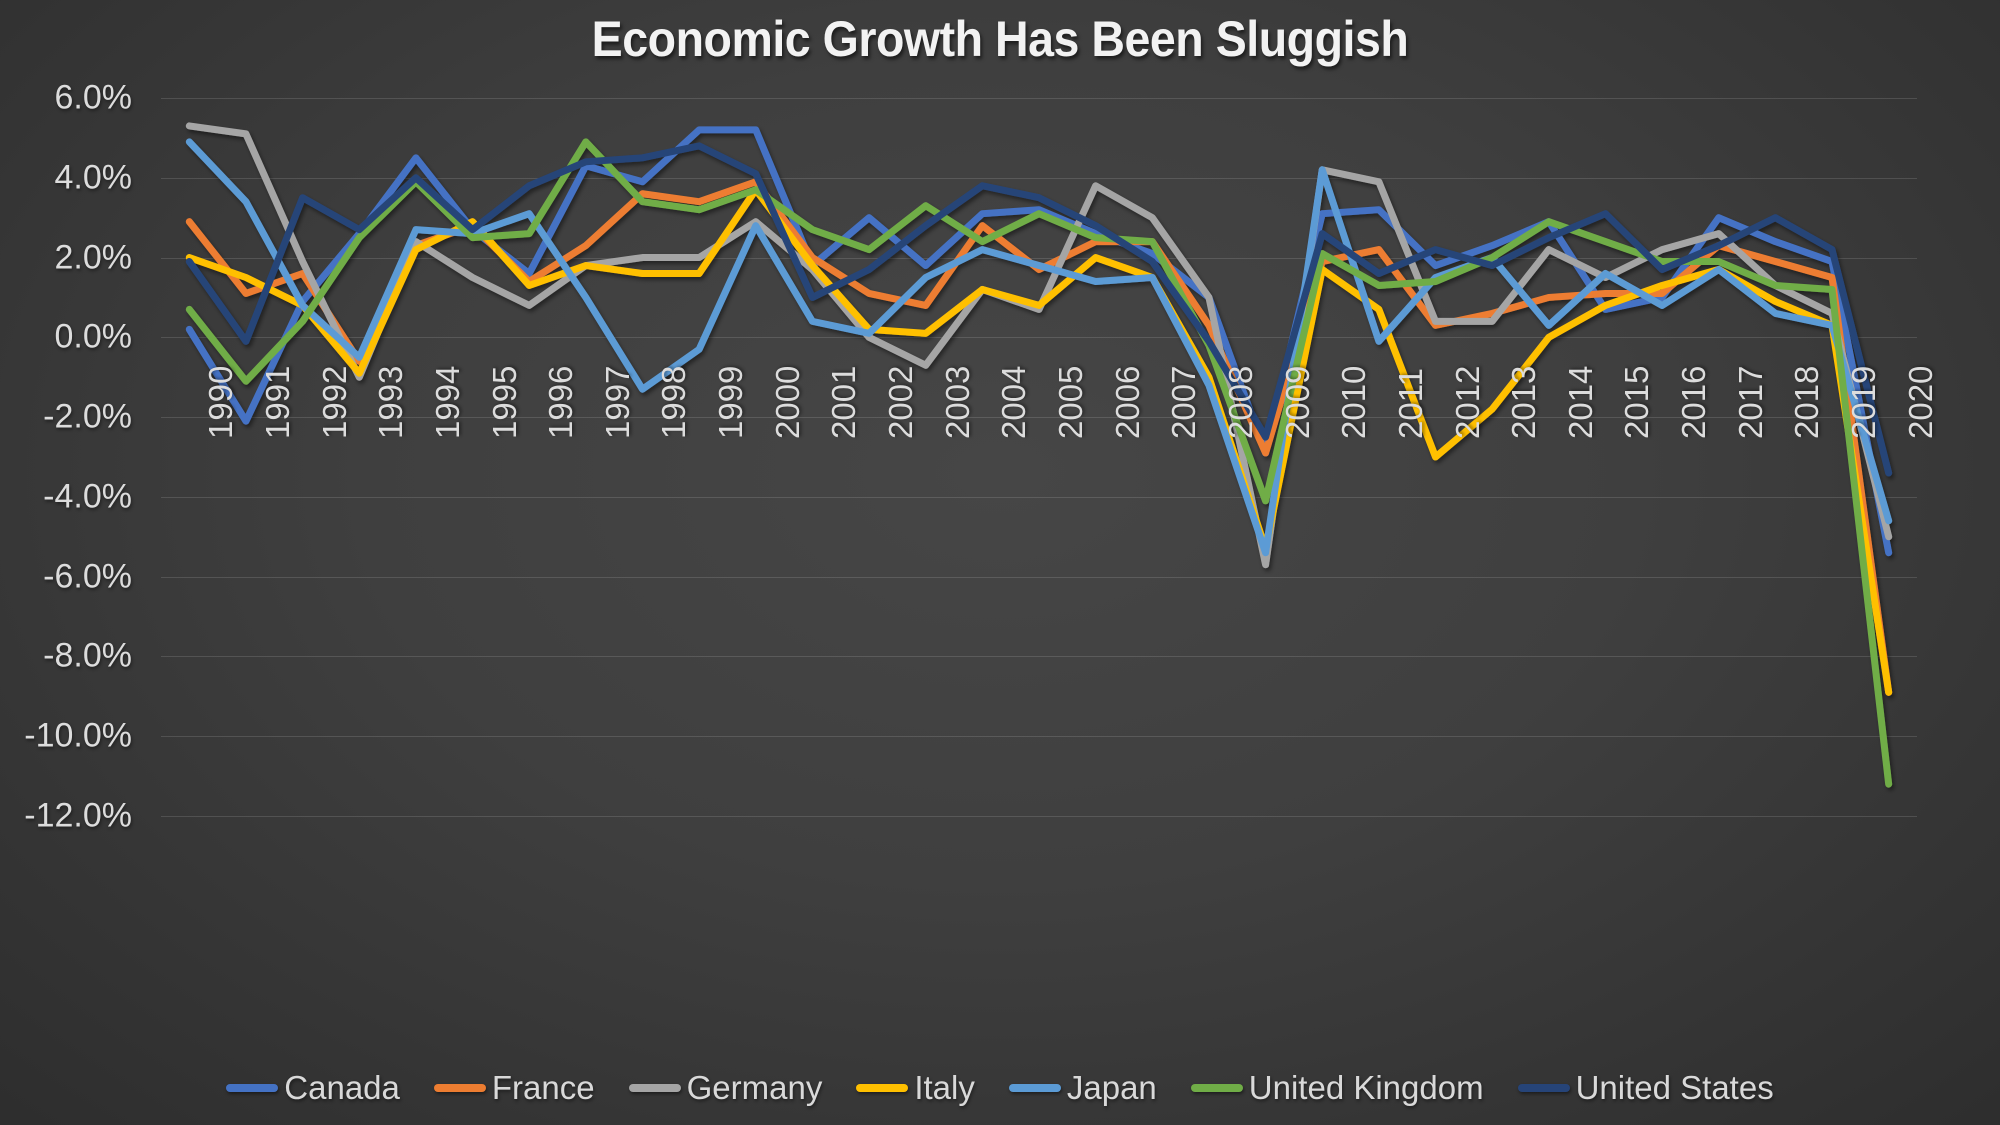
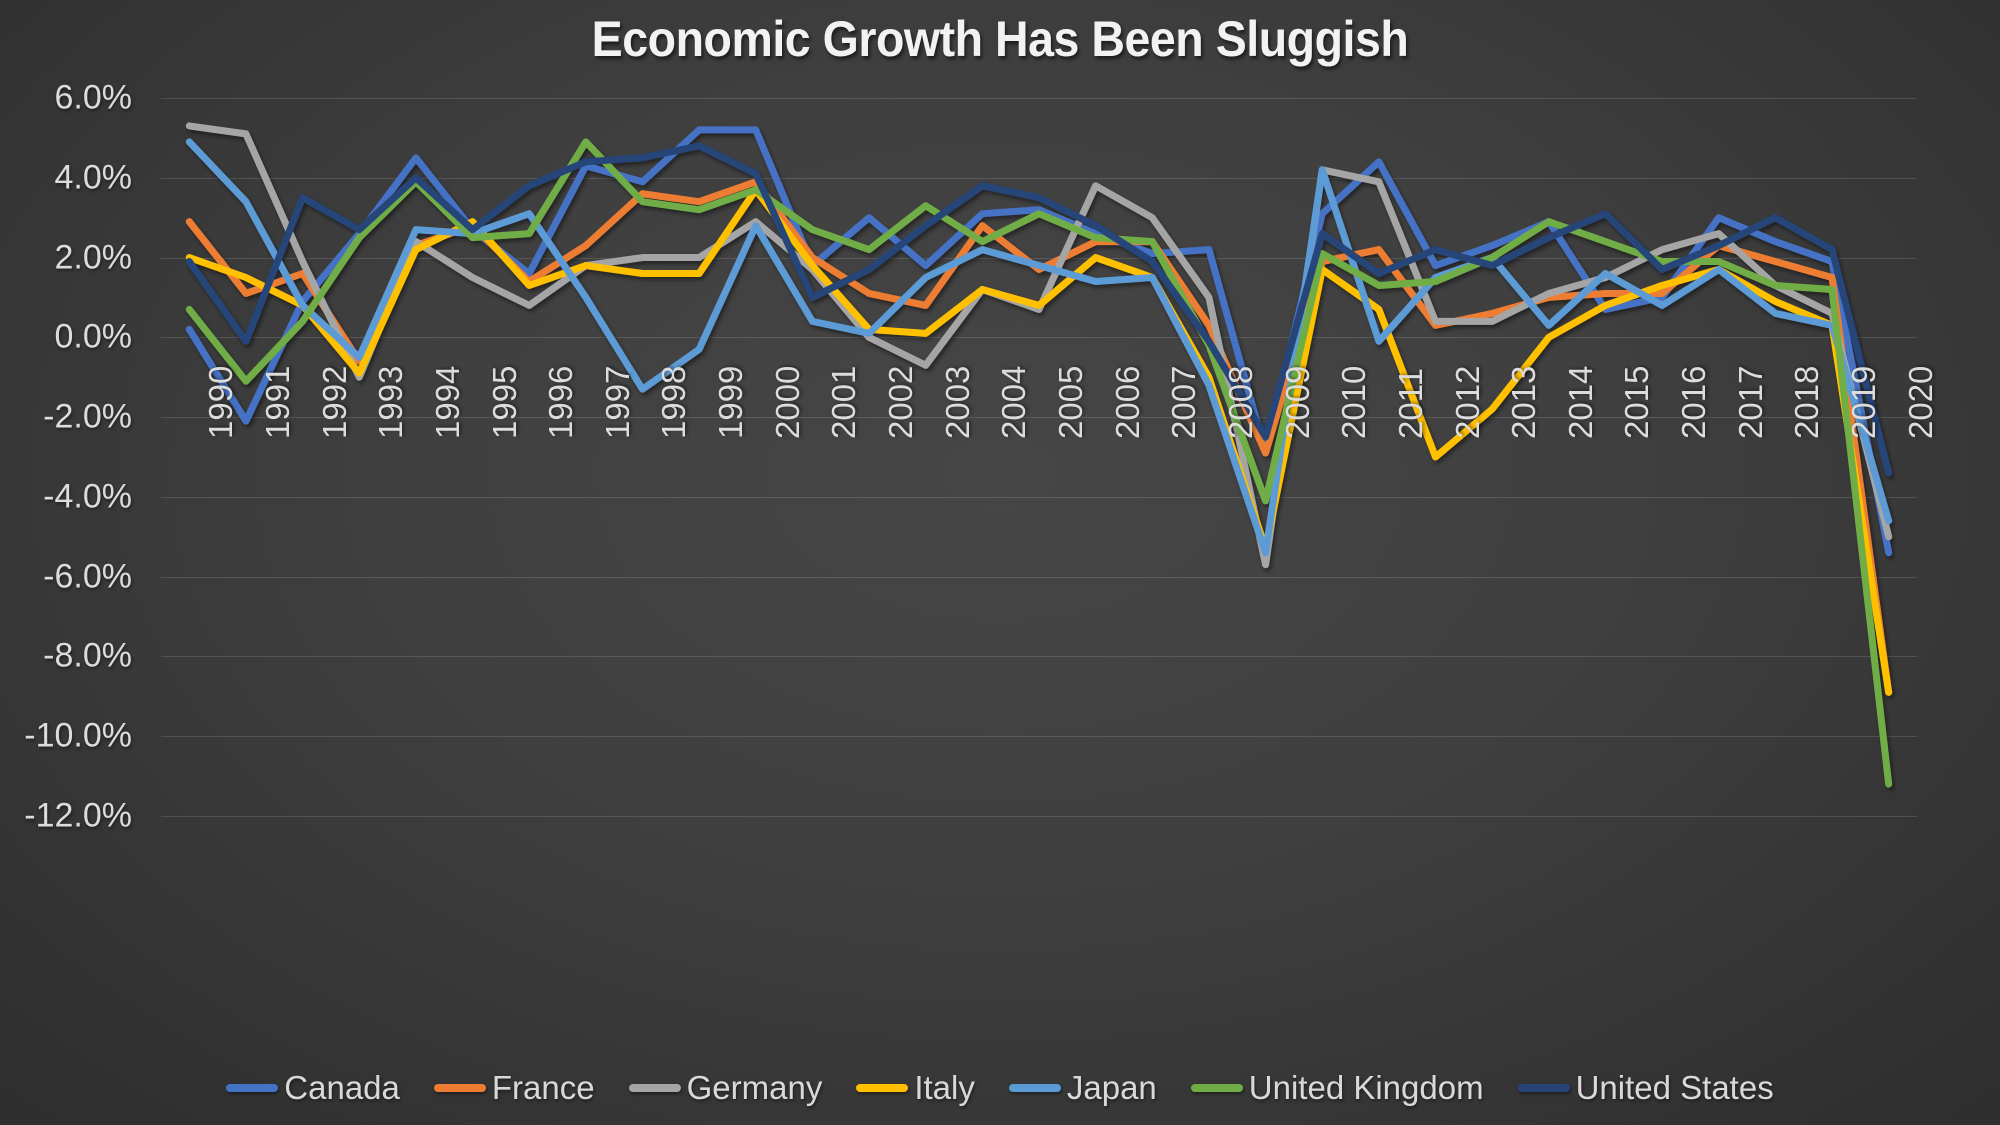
Canada/2008: 1.0% -> 2.2%
Canada/2011: 3.2% -> 4.4%
Germany/2014: 2.2% -> 1.1%
